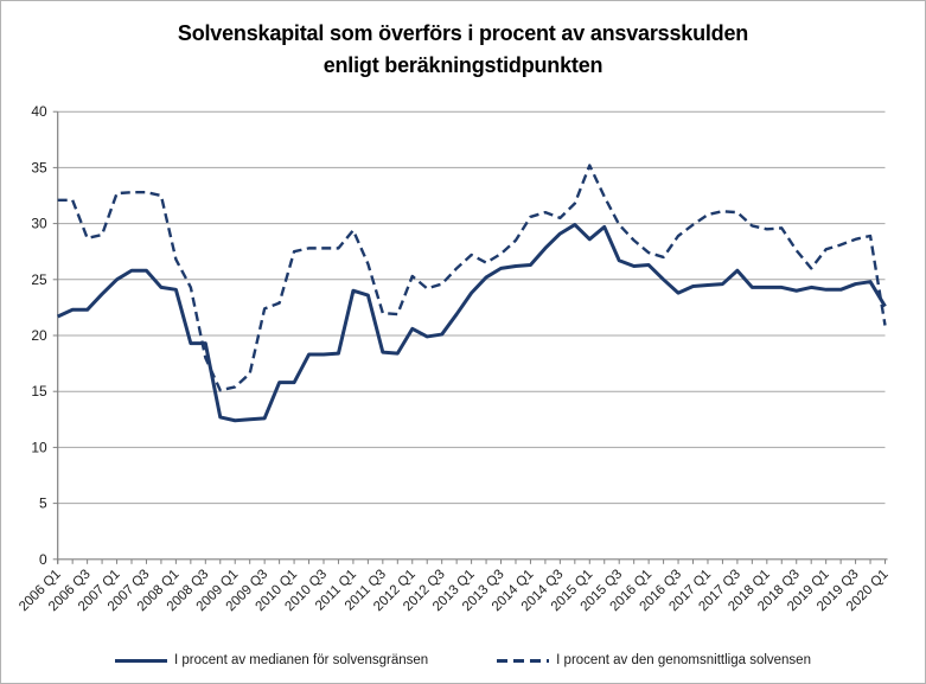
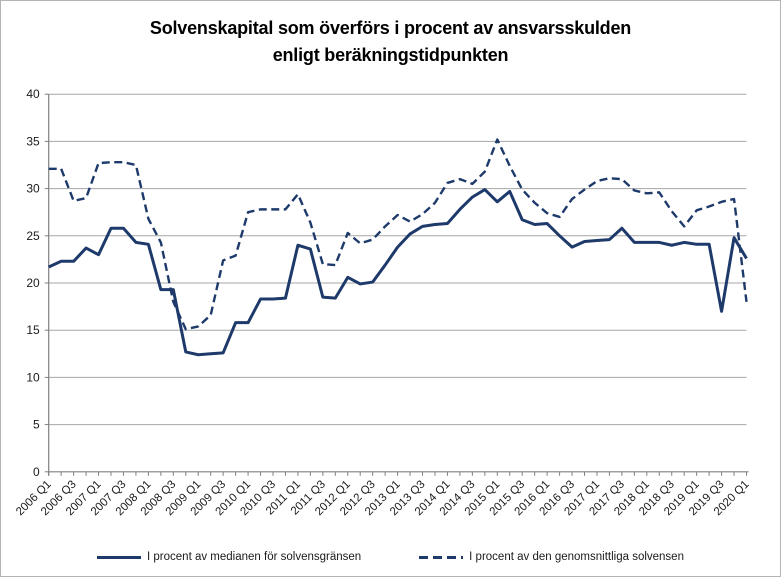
I procent av medianen för solvensgränsen/2007 Q1: 25 -> 23
I procent av medianen för solvensgränsen/2019 Q3: 25 -> 17
I procent av den genomsnittliga solvensen/2020 Q1: 21 -> 18
